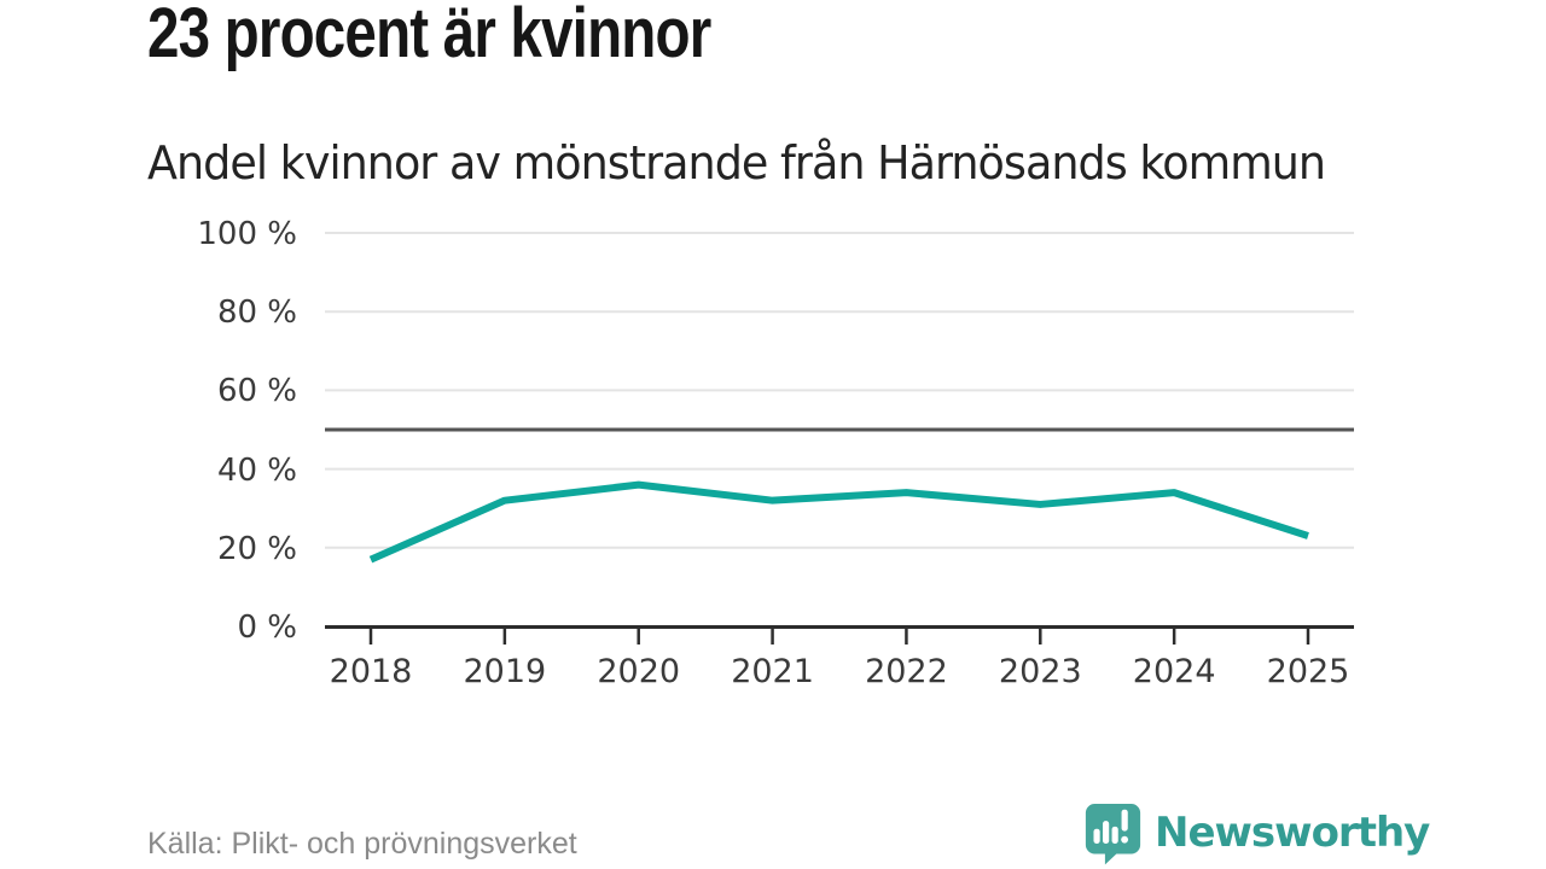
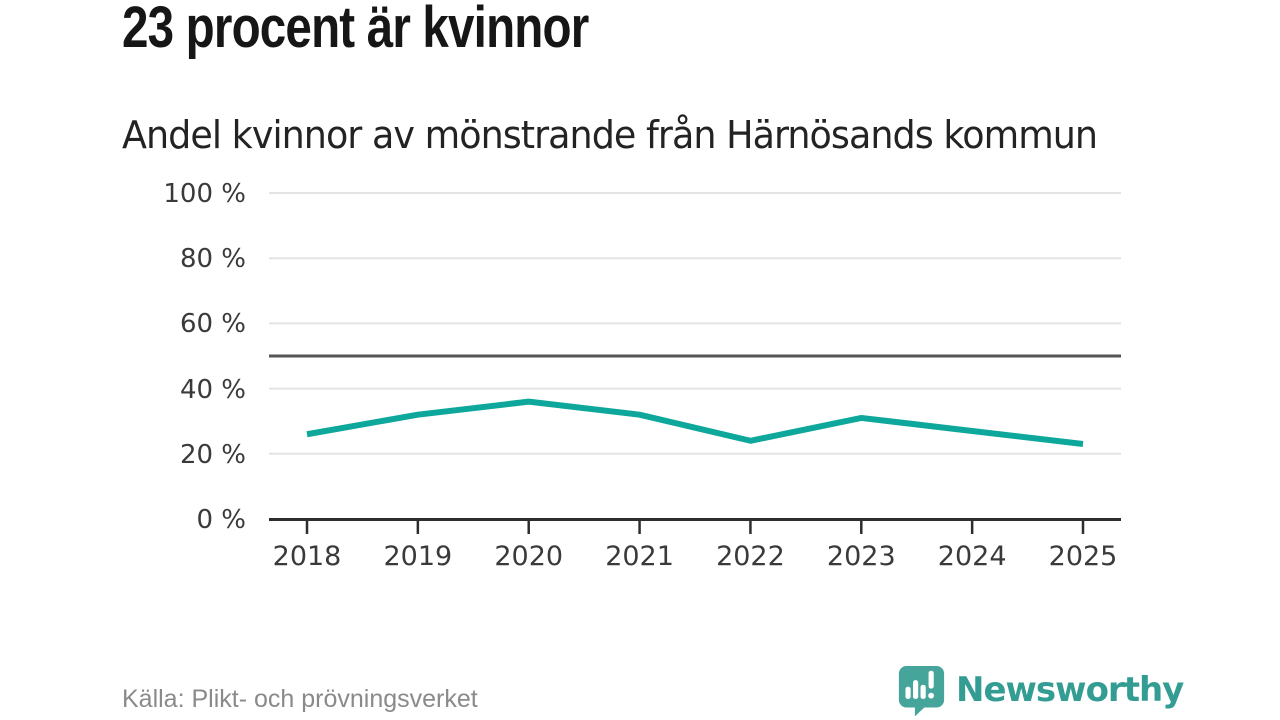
2018: 17% -> 26%
2022: 34% -> 24%
2024: 34% -> 27%
